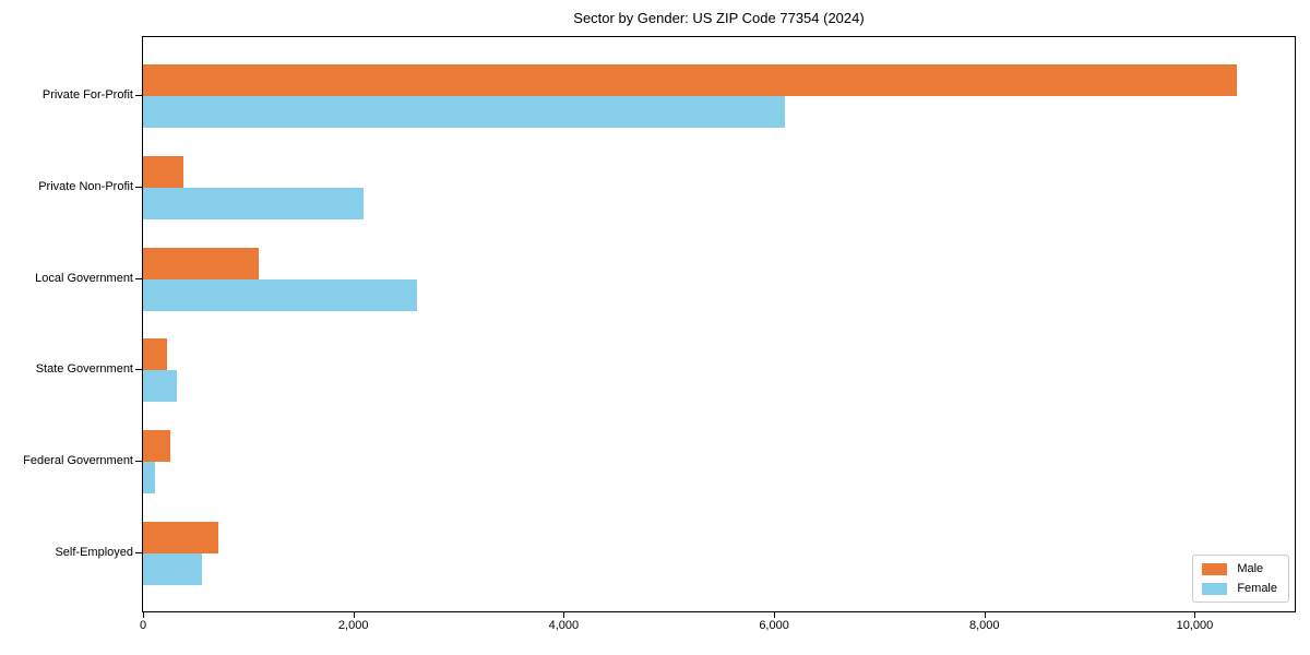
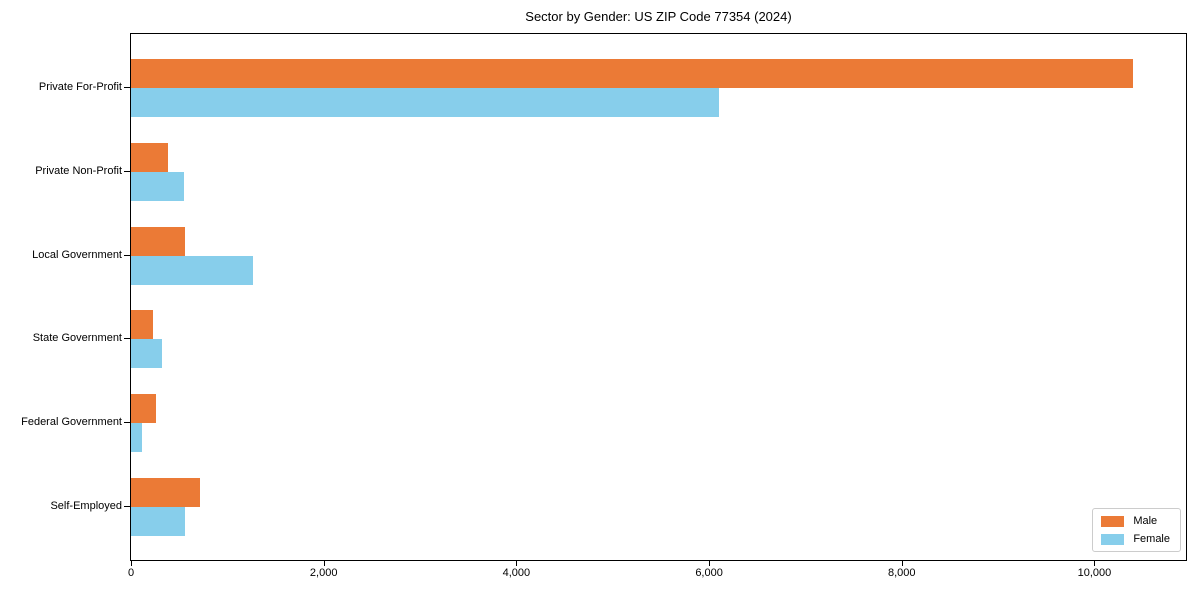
Female/Private Non-Profit: 2100 -> 600
Male/Local Government: 1100 -> 600
Female/Local Government: 2600 -> 1300
